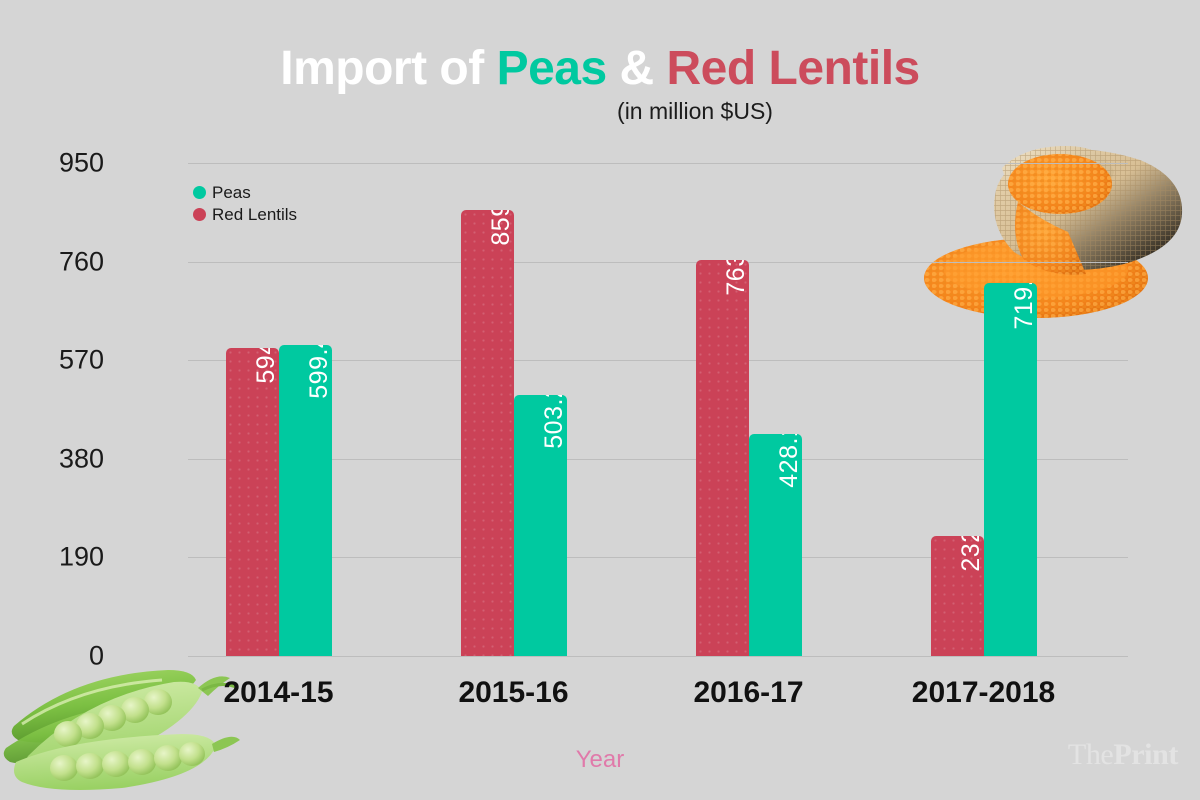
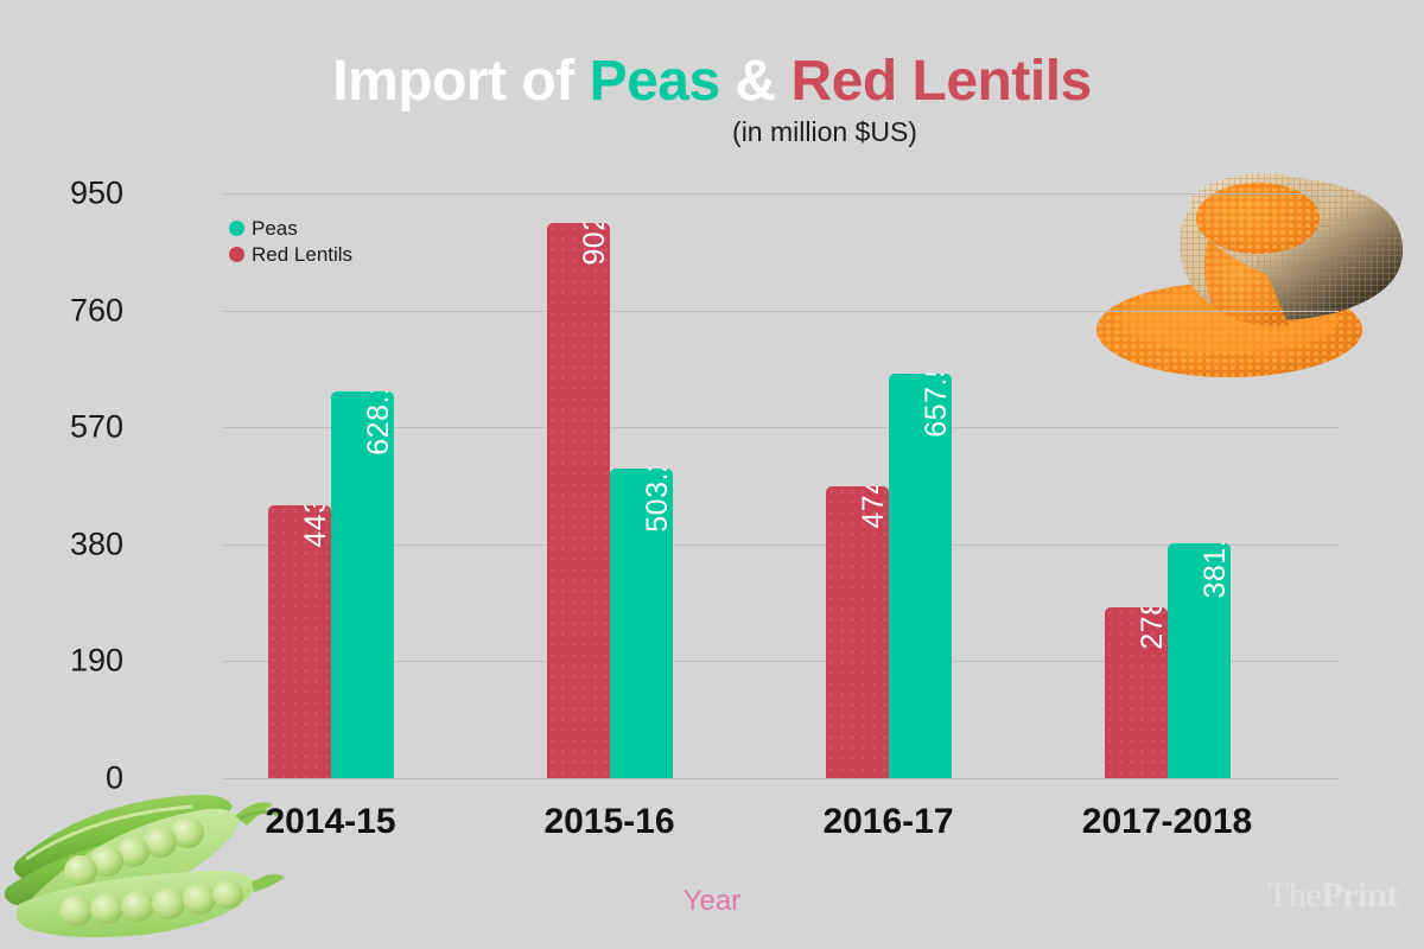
Red Lentils/2014-15: 594 -> 443
Peas/2014-15: 599.46 -> 628.13
Red Lentils/2015-16: 859 -> 902
Red Lentils/2016-17: 763 -> 474
Peas/2016-17: 428.12 -> 657.51
Red Lentils/2017-2018: 232 -> 278
Peas/2017-2018: 719.7 -> 381.3
